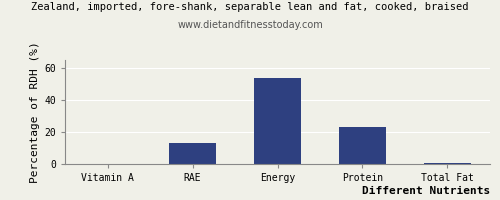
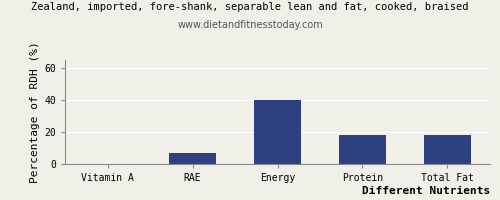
RAE: 13 -> 7
Energy: 54 -> 40
Protein: 23 -> 18
Total Fat: 0 -> 18
